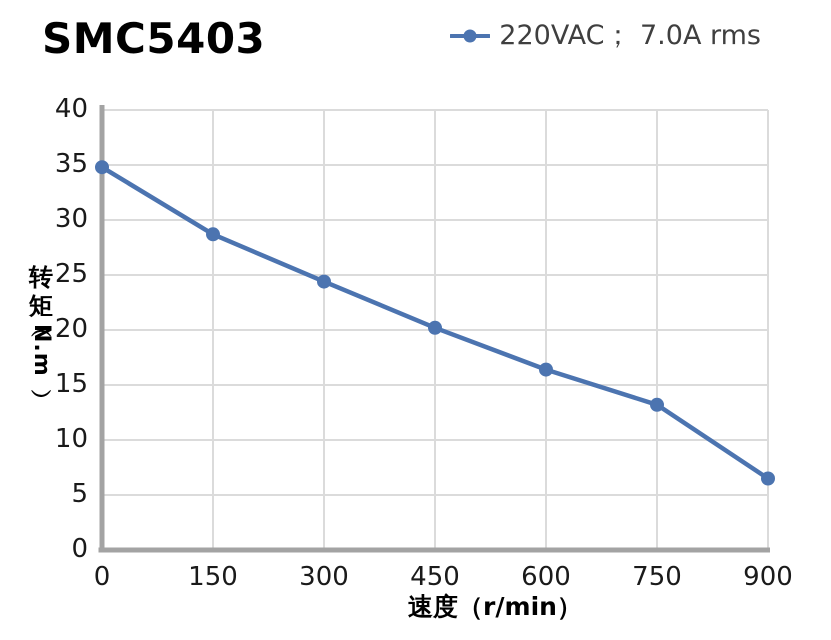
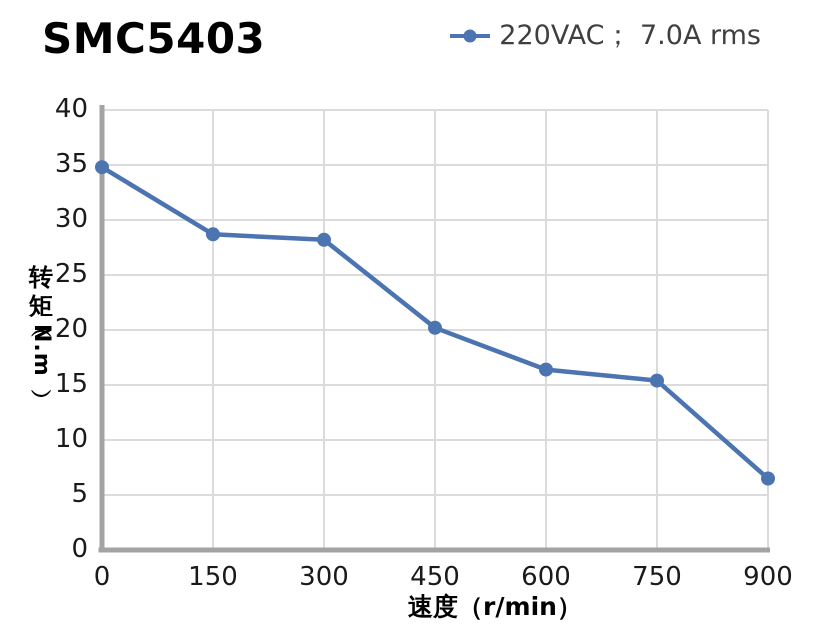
300: 24.4 -> 28.2
750: 13.2 -> 15.4
